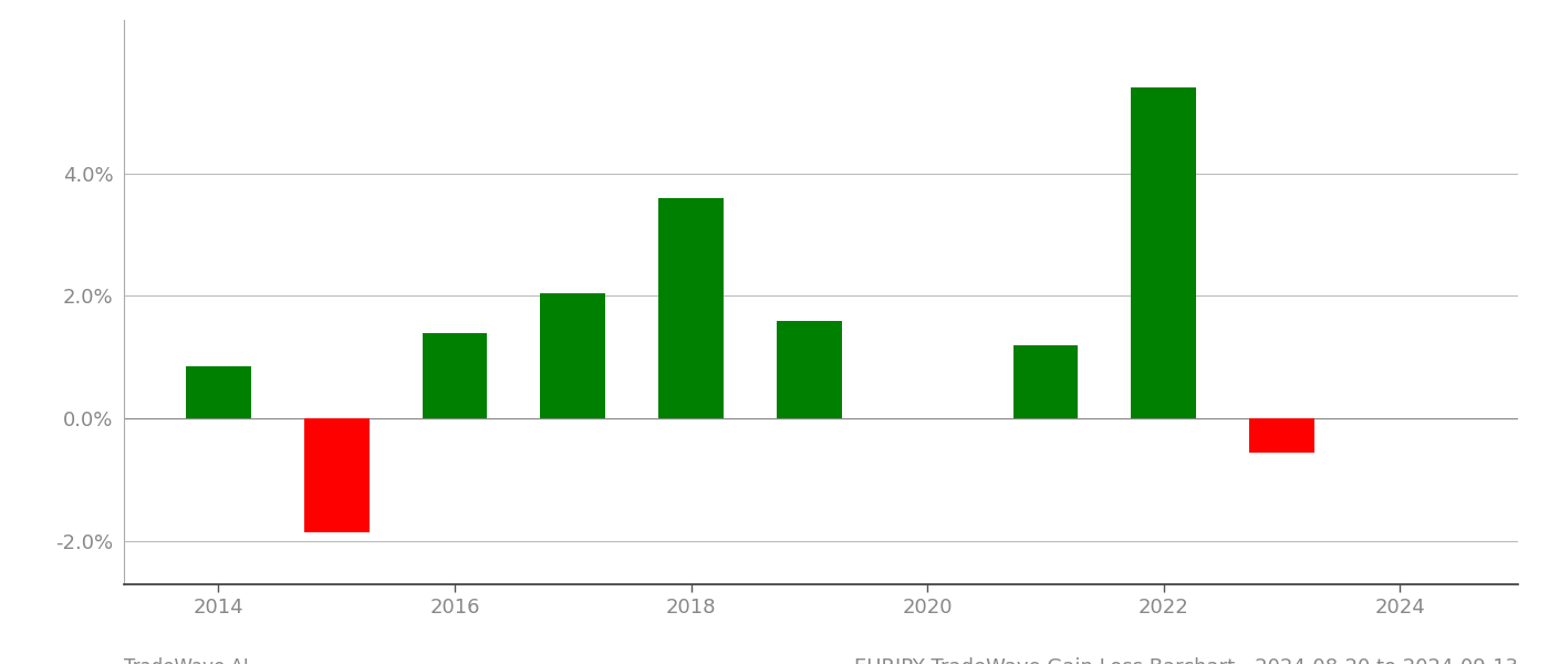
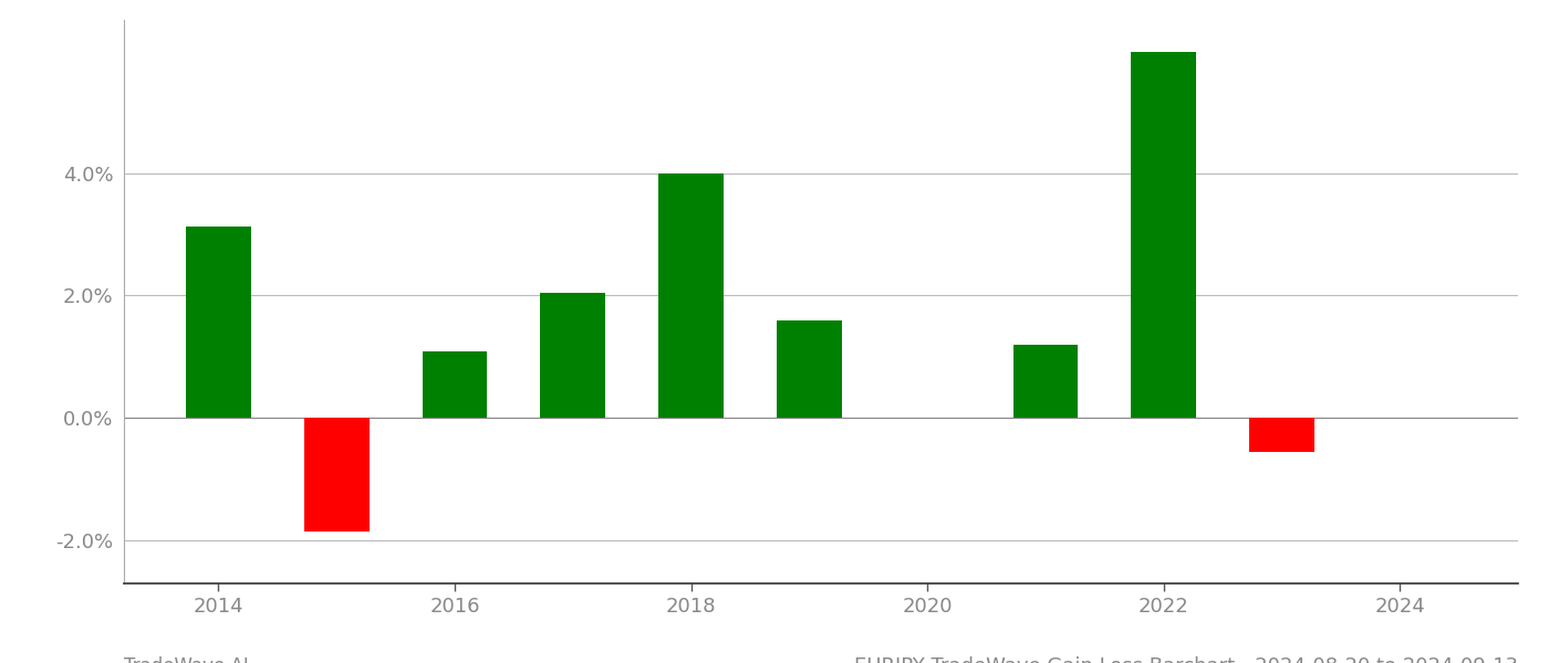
2014: 0.85% -> 3.12%
2016: 1.40% -> 1.08%
2018: 3.60% -> 4.00%
2022: 5.40% -> 5.98%
